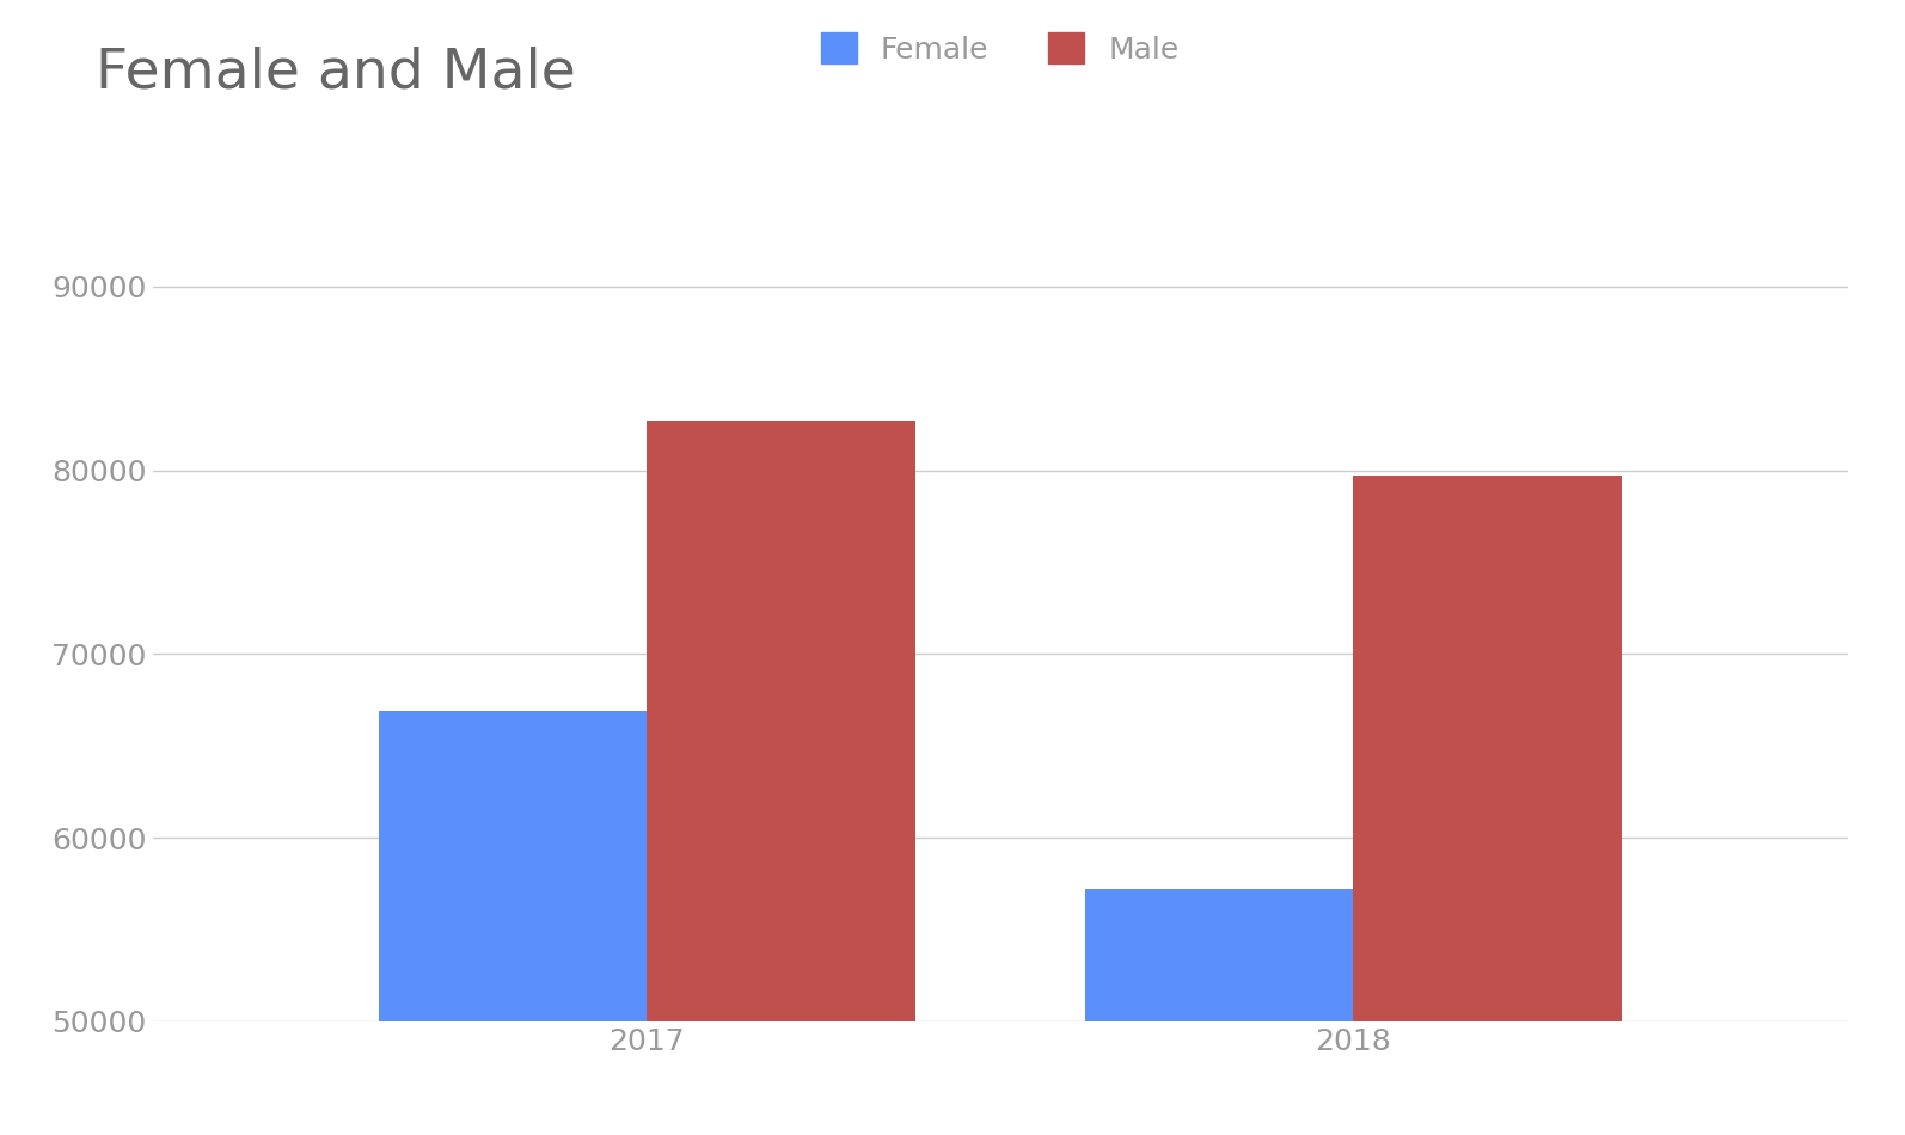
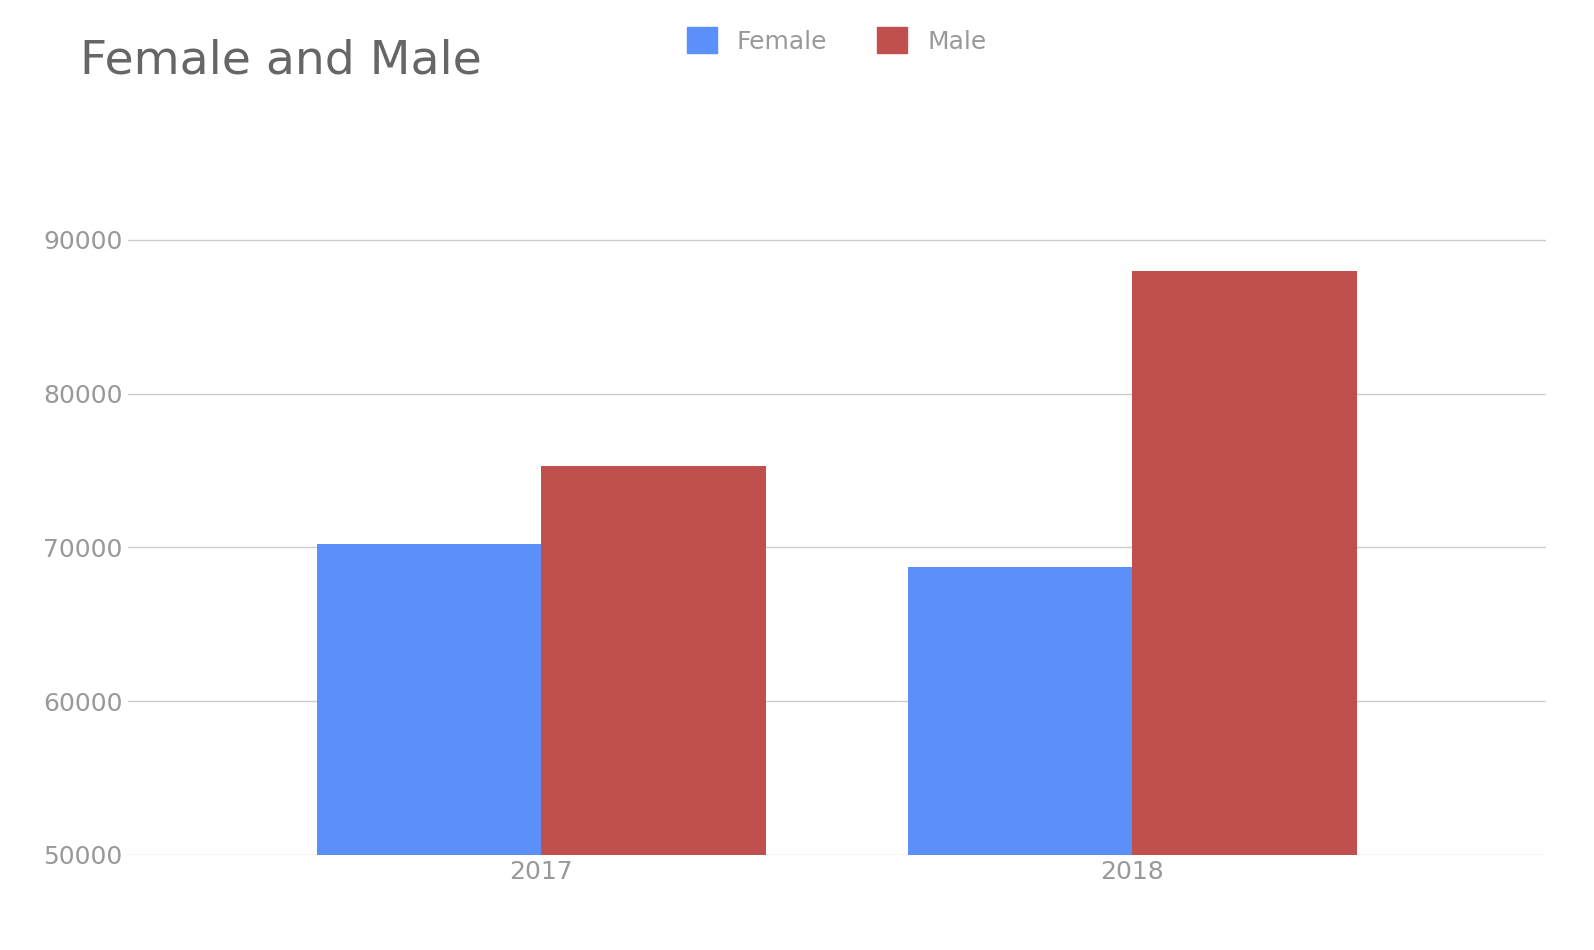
Female/2017: 66900 -> 70200
Male/2017: 82700 -> 75300
Female/2018: 57200 -> 68700
Male/2018: 79700 -> 88000
